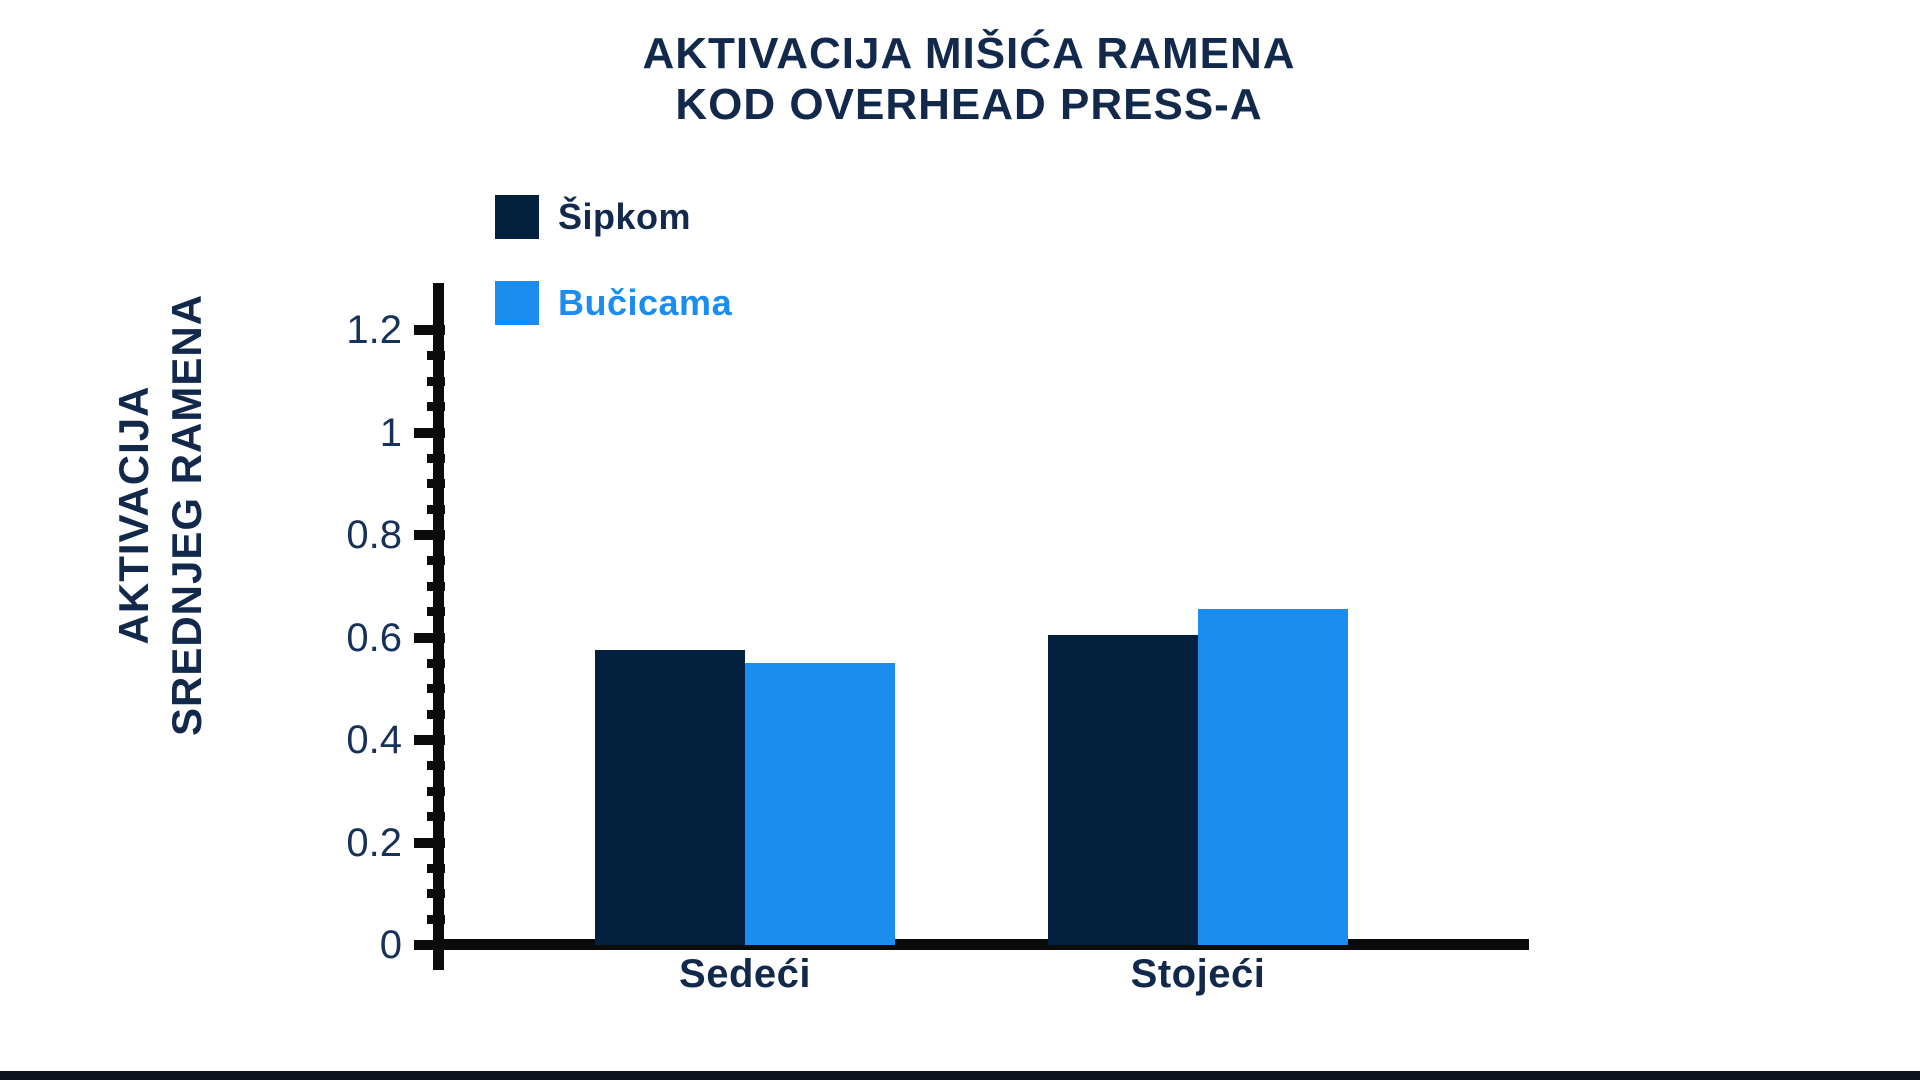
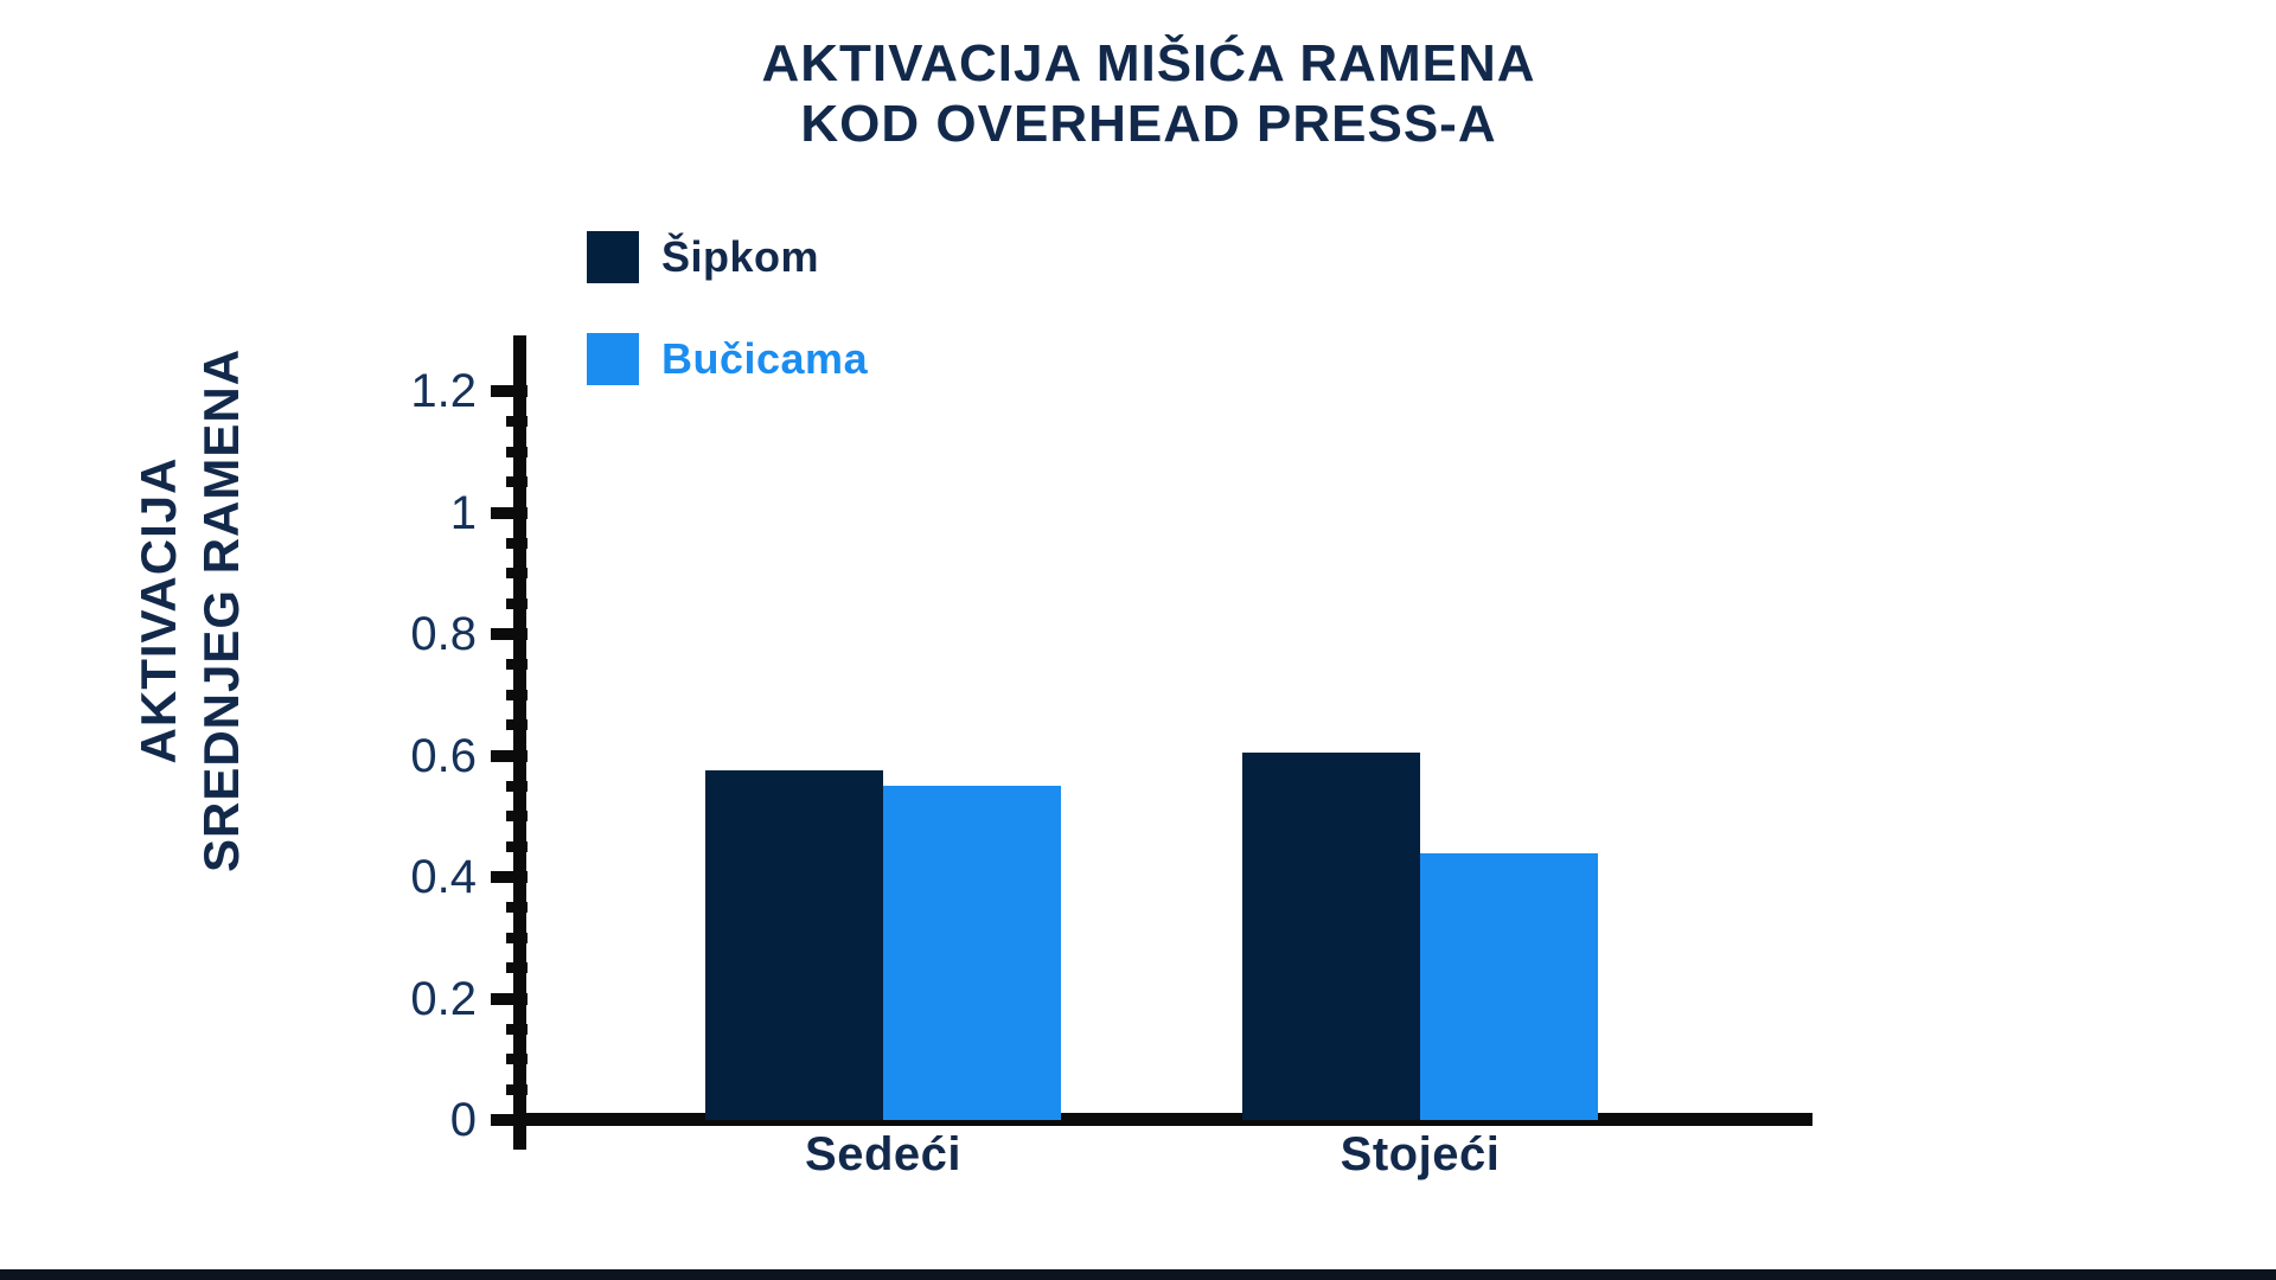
Bučicama/Stojeći: 0.66 -> 0.44
